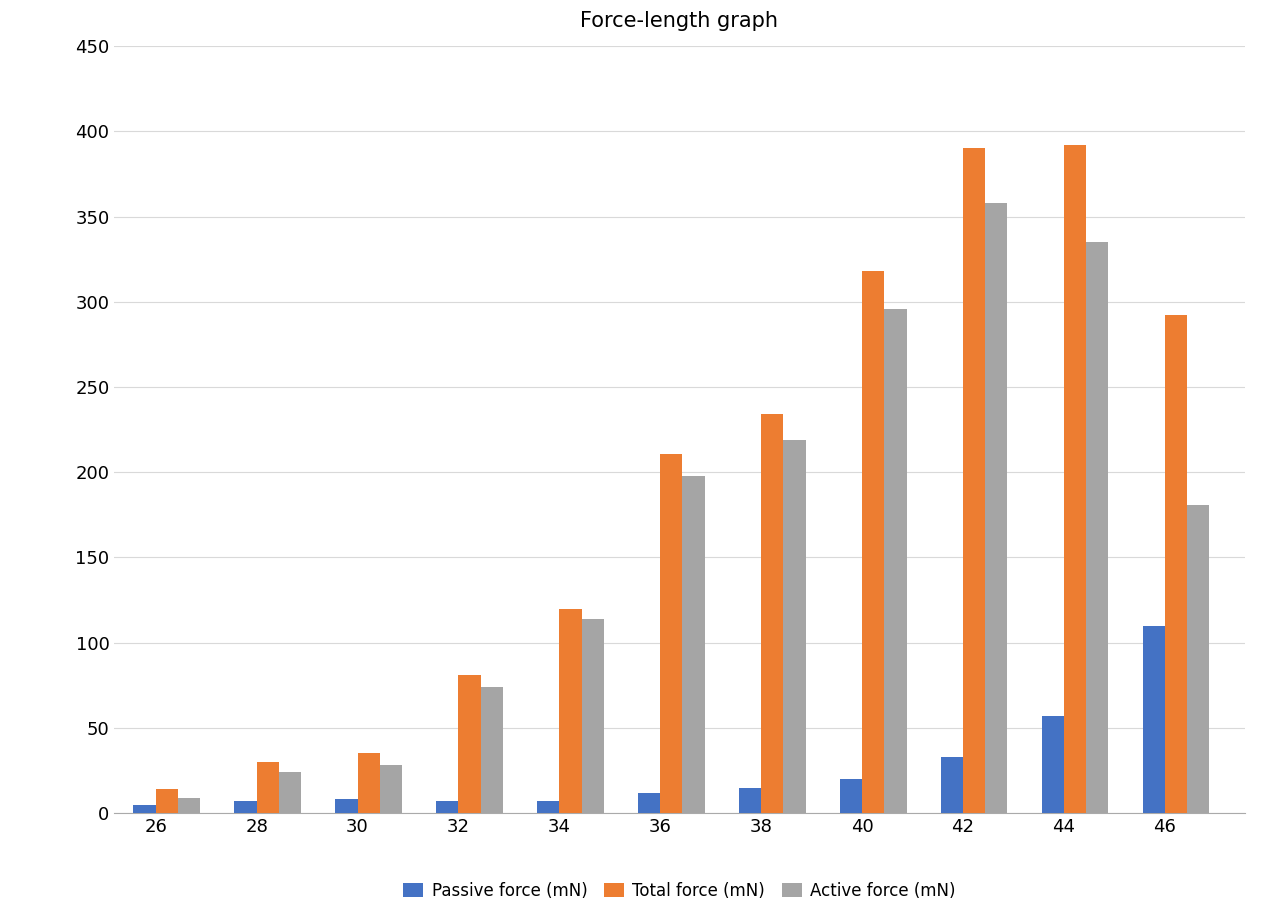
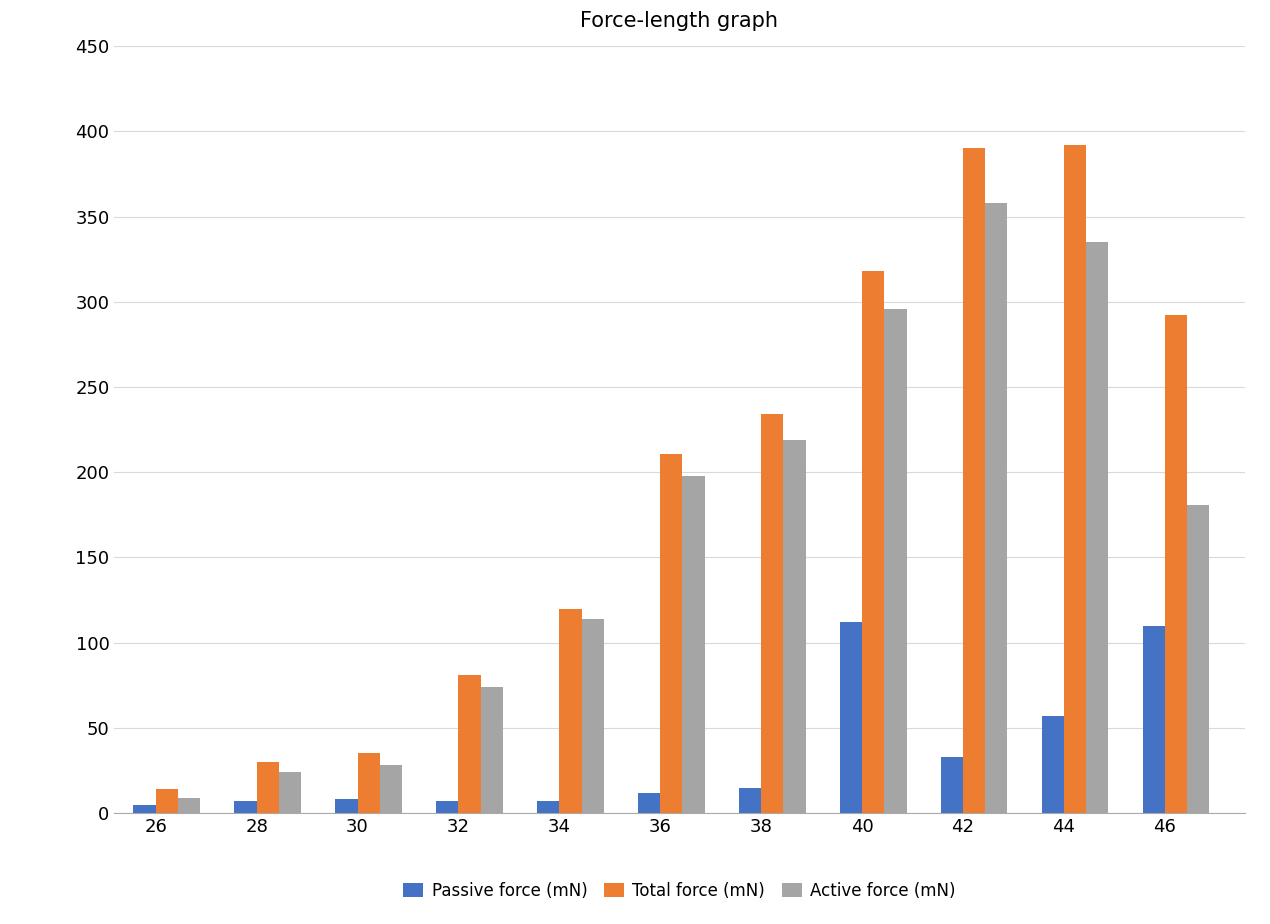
Passive force (mN)/40: 20 -> 112
